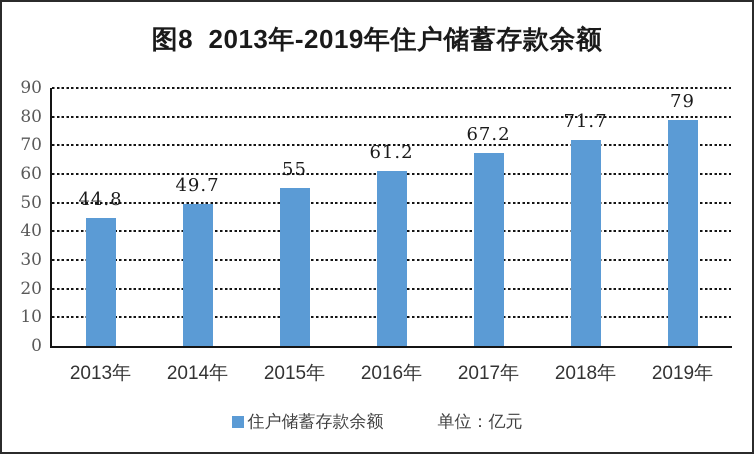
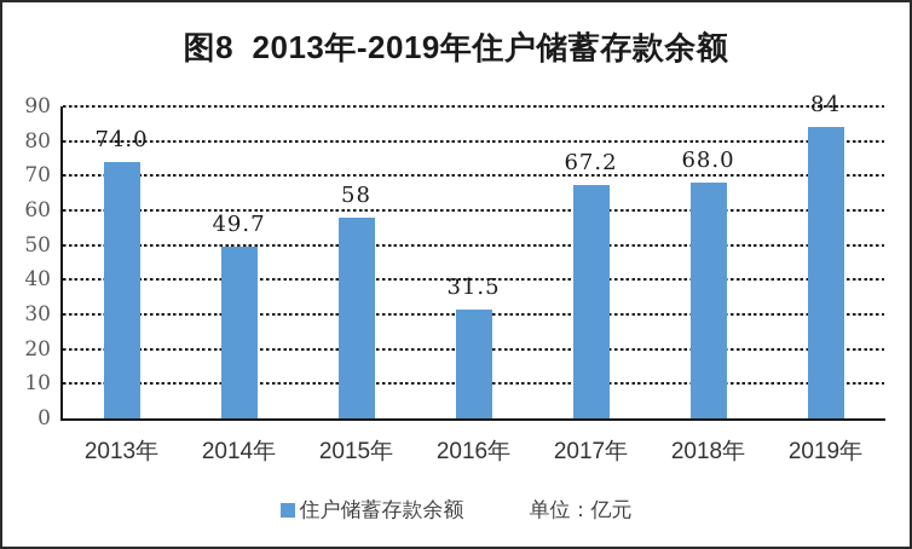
2013年: 44.8 -> 74.0
2015年: 55 -> 58
2016年: 61.2 -> 31.5
2018年: 71.7 -> 68.0
2019年: 79 -> 84
